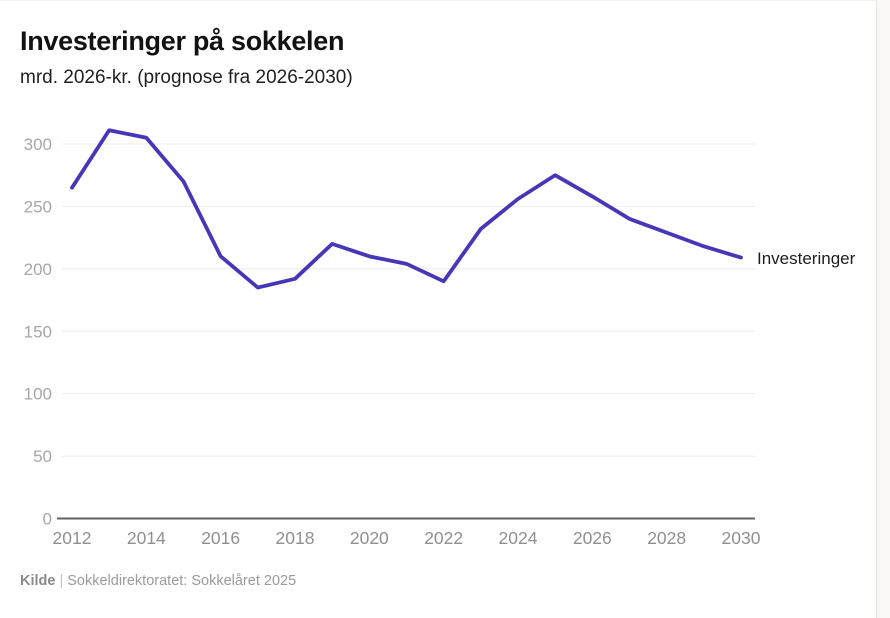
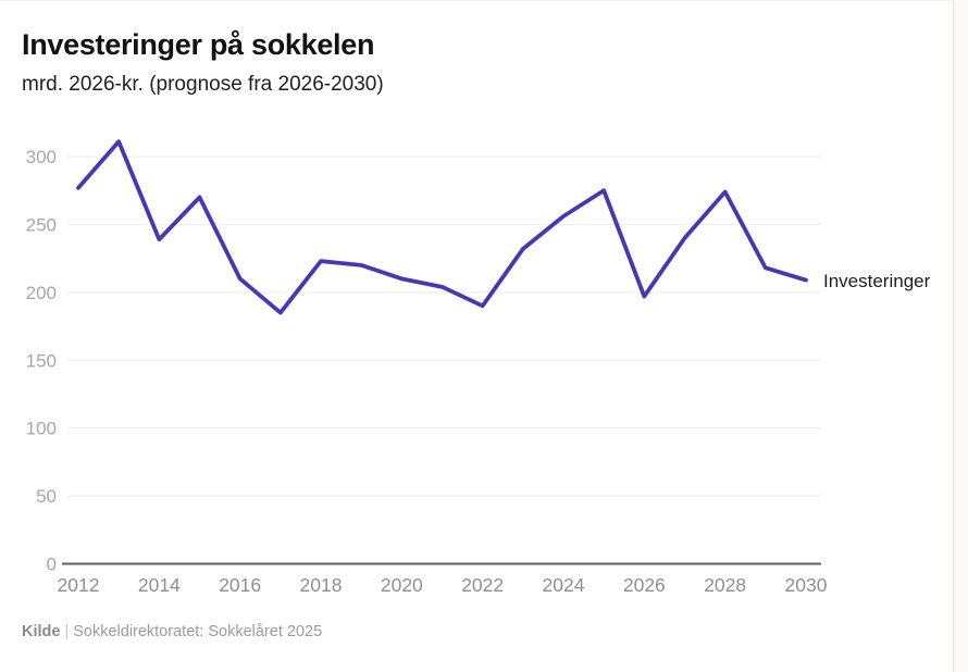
2012: 265 -> 277
2014: 305 -> 239
2018: 192 -> 223
2026: 258 -> 197
2028: 229 -> 274
